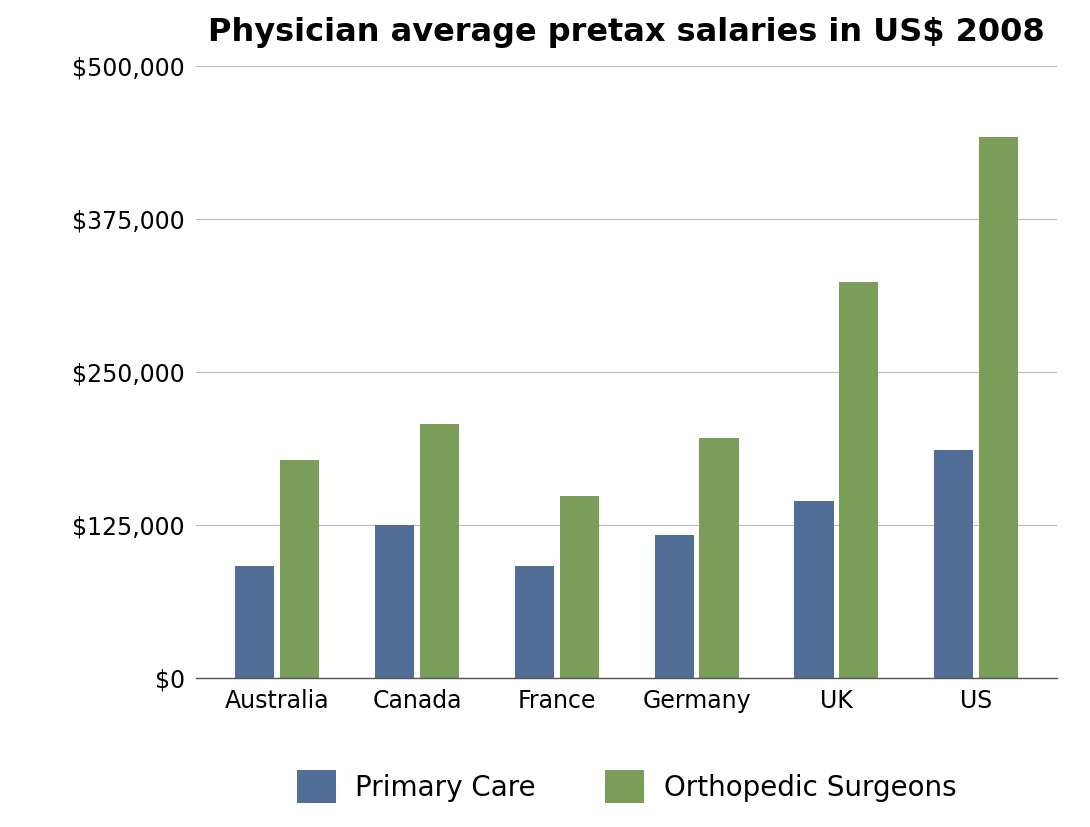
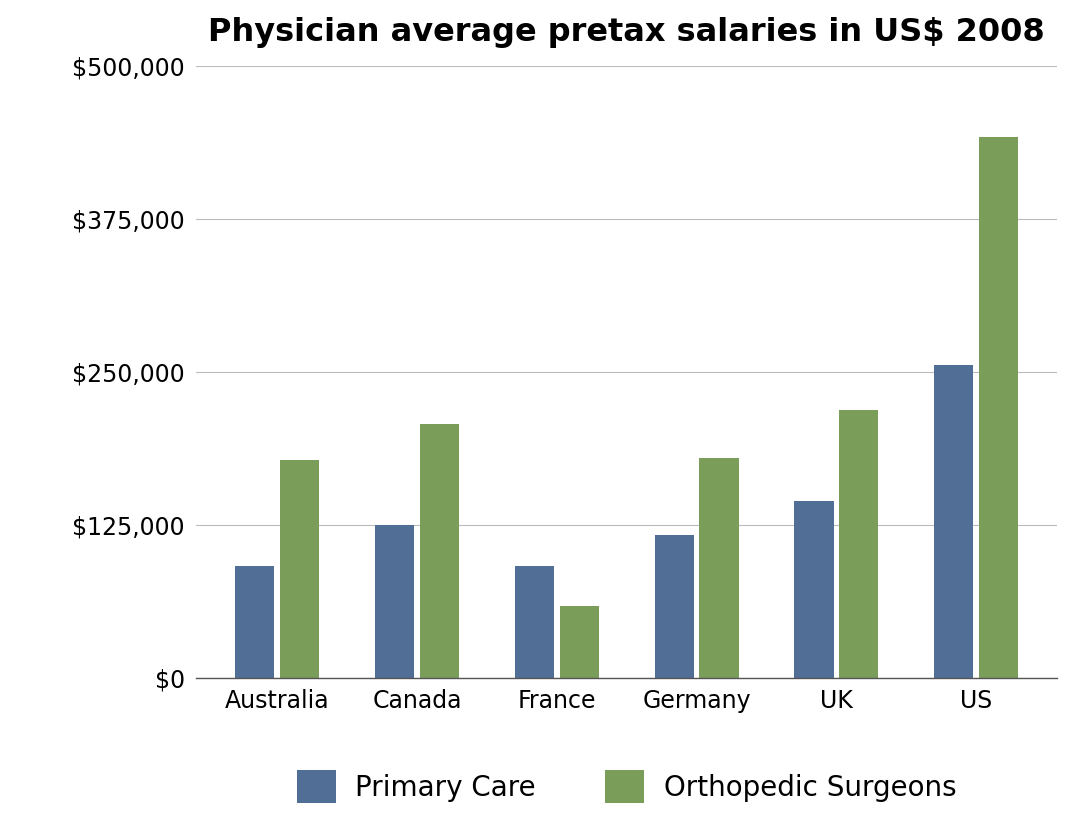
Orthopedic Surgeons/France: $149,000 -> $59,000
Orthopedic Surgeons/Germany: $196,000 -> $180,000
Orthopedic Surgeons/UK: $324,000 -> $219,000
Primary Care/US: $186,000 -> $256,000
